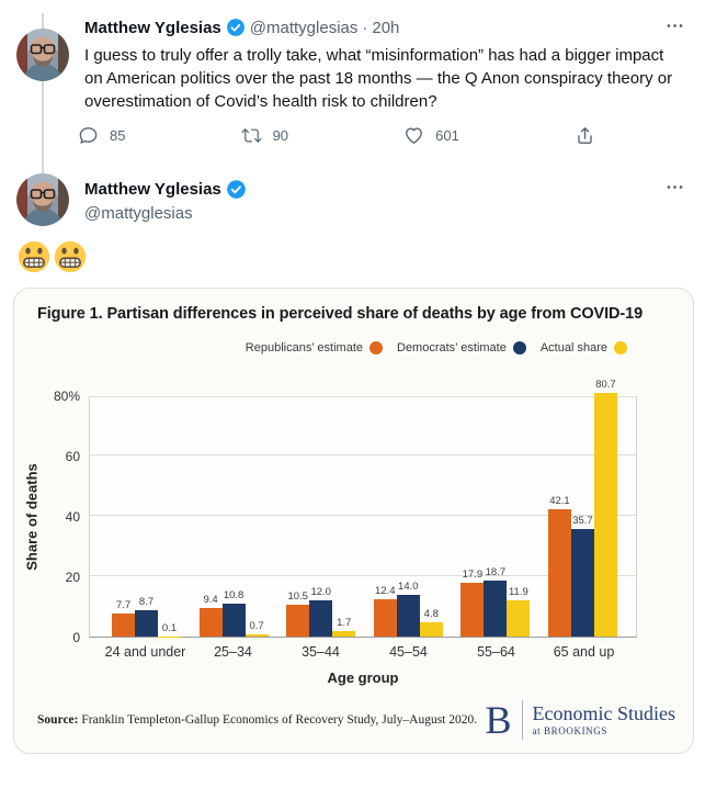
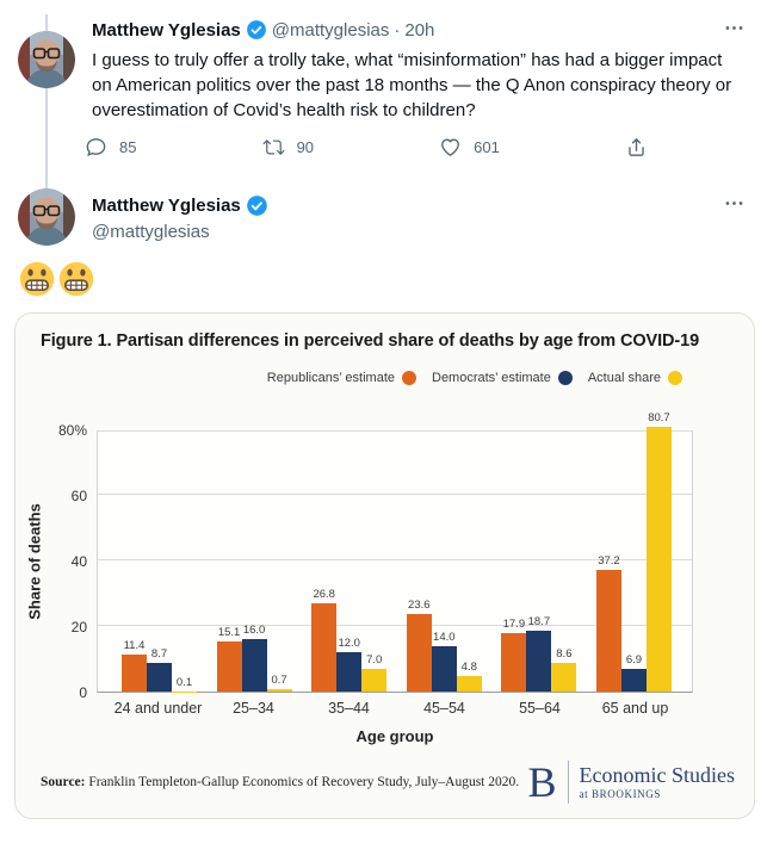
Republicans’ estimate/24 and under: 7.7 -> 11.4
Republicans’ estimate/25–34: 9.4 -> 15.1
Democrats’ estimate/25–34: 10.8 -> 16.0
Republicans’ estimate/35–44: 10.5 -> 26.8
Actual share/35–44: 1.7 -> 7.0
Republicans’ estimate/45–54: 12.4 -> 23.6
Actual share/55–64: 11.9 -> 8.6
Republicans’ estimate/65 and up: 42.1 -> 37.2
Democrats’ estimate/65 and up: 35.7 -> 6.9
